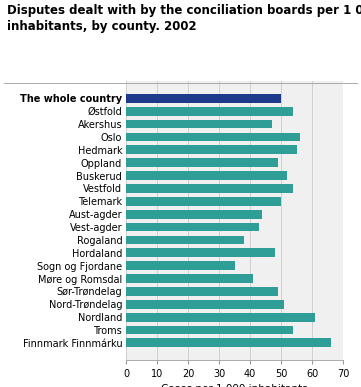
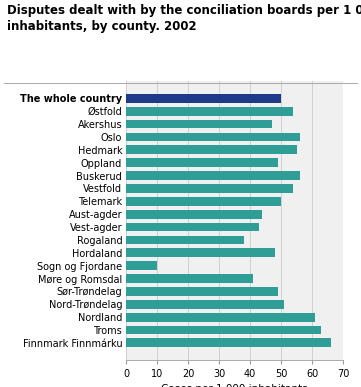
Buskerud: 52 -> 56
Sogn og Fjordane: 35 -> 10
Troms: 54 -> 63
